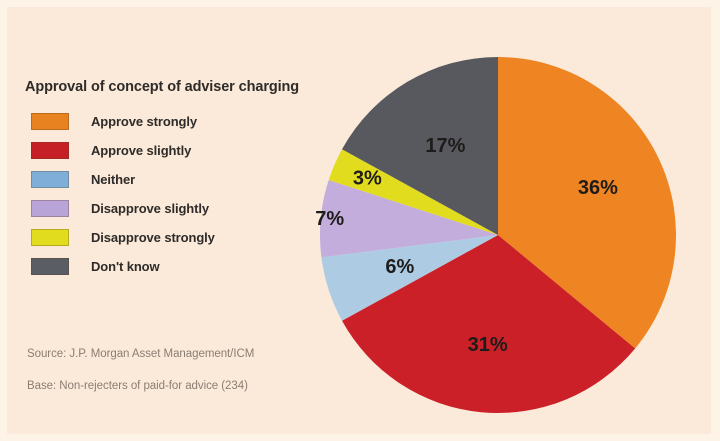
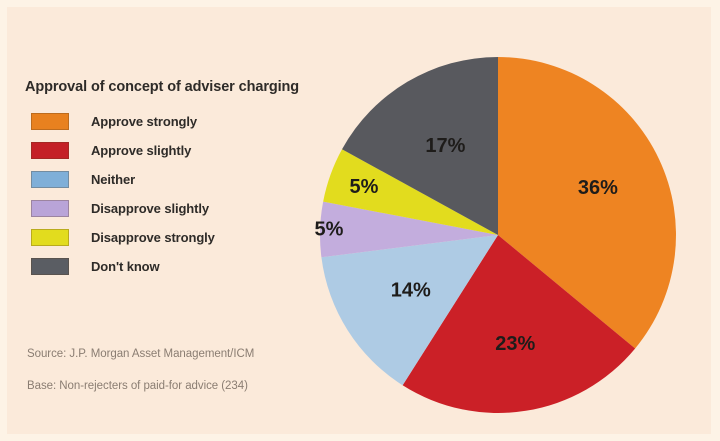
Approve slightly: 31% -> 23%
Neither: 6% -> 14%
Disapprove slightly: 7% -> 5%
Disapprove strongly: 3% -> 5%
